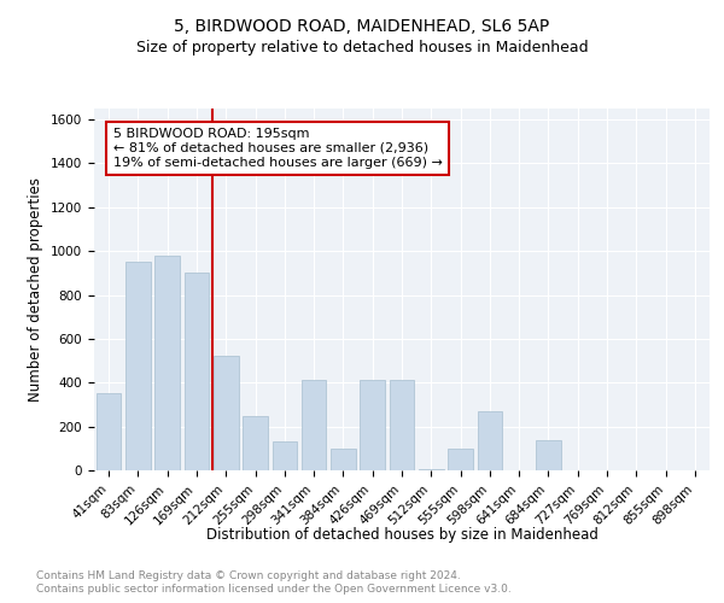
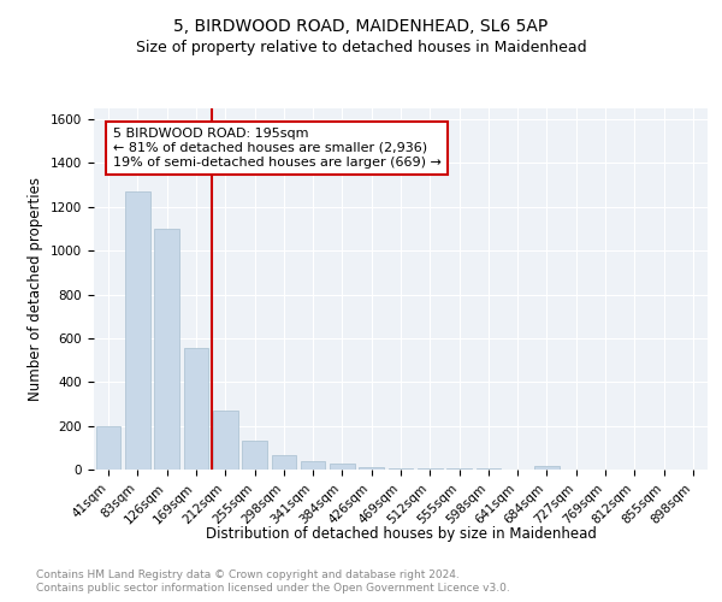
41sqm: 350 -> 200
83sqm: 950 -> 1270
126sqm: 980 -> 1100
169sqm: 900 -> 560
212sqm: 520 -> 270
255sqm: 250 -> 130
298sqm: 130 -> 60
341sqm: 410 -> 40
384sqm: 100 -> 20
426sqm: 410 -> 10
469sqm: 410 -> 10
555sqm: 100 -> 0
598sqm: 270 -> 0
684sqm: 140 -> 20
